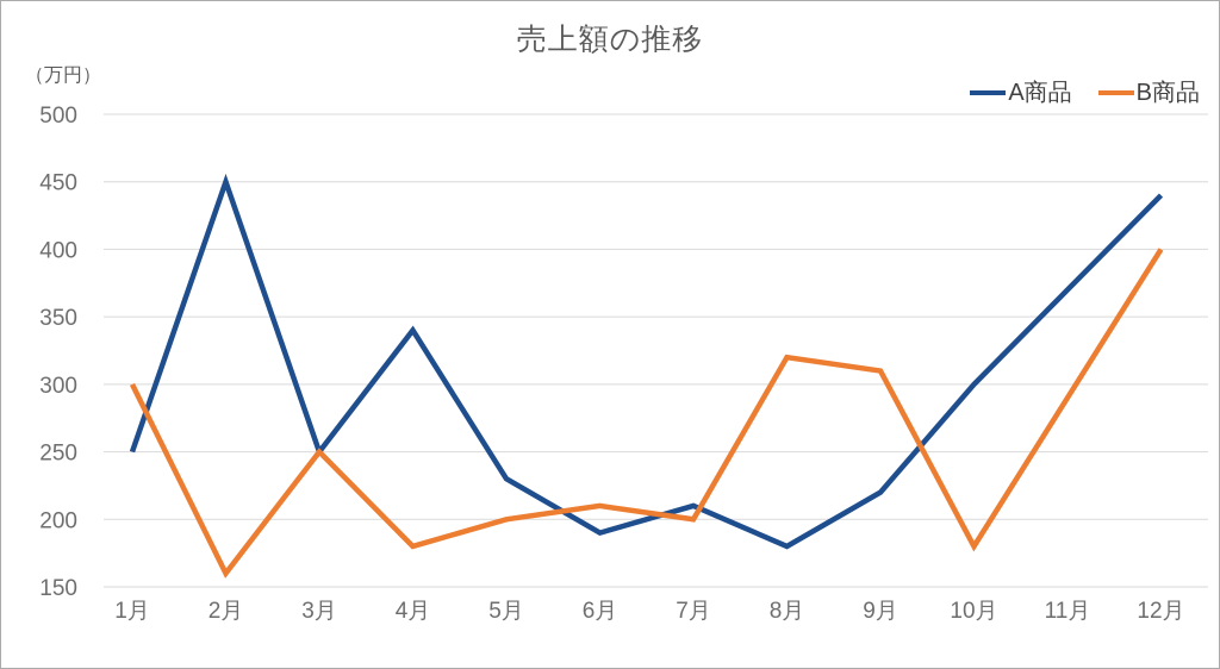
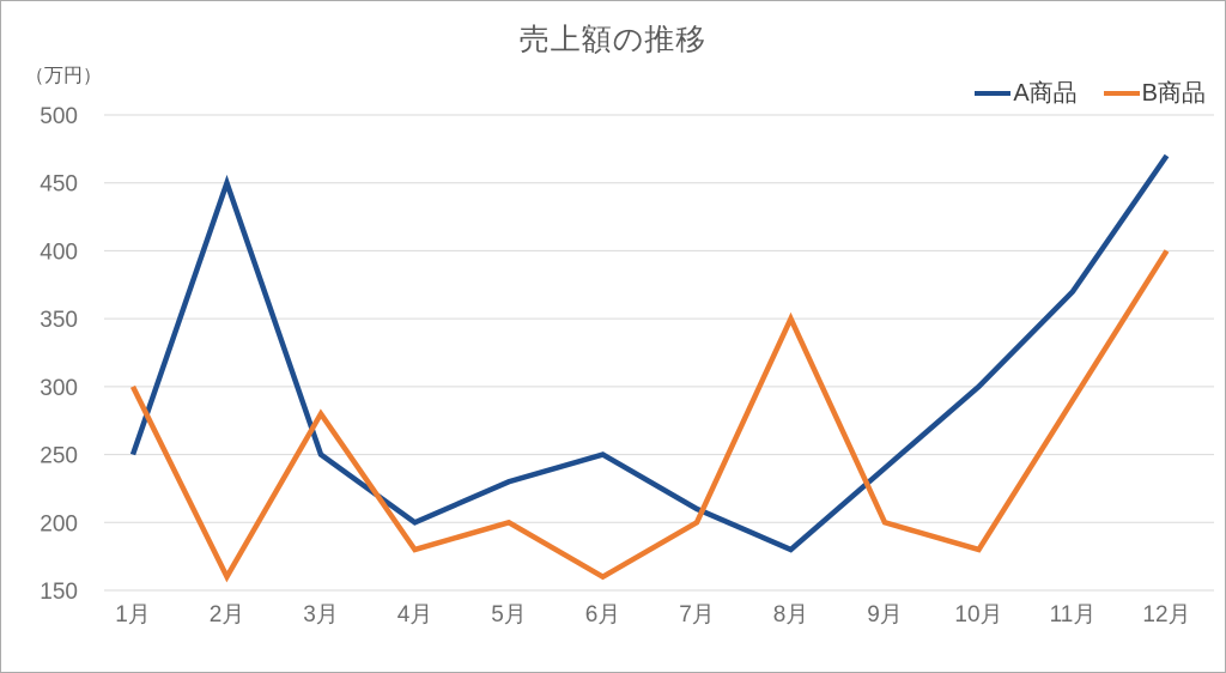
B商品/3月: 250 -> 280
A商品/4月: 340 -> 200
A商品/6月: 190 -> 250
B商品/6月: 210 -> 160
B商品/8月: 320 -> 350
A商品/9月: 220 -> 240
B商品/9月: 310 -> 200
A商品/12月: 440 -> 470
